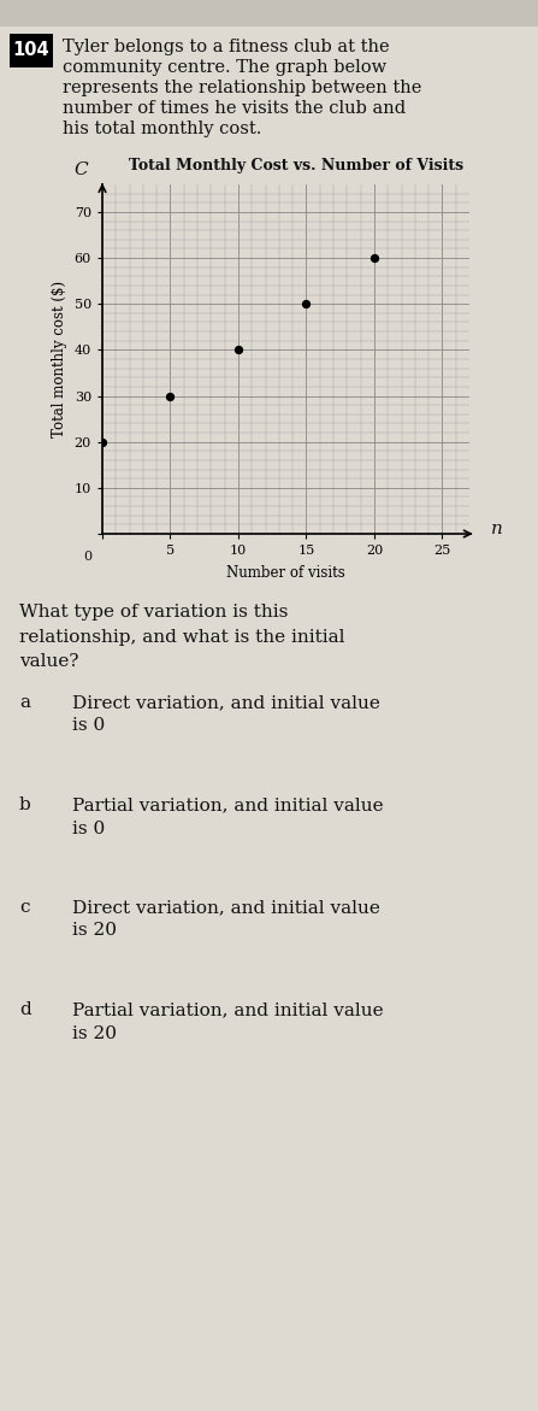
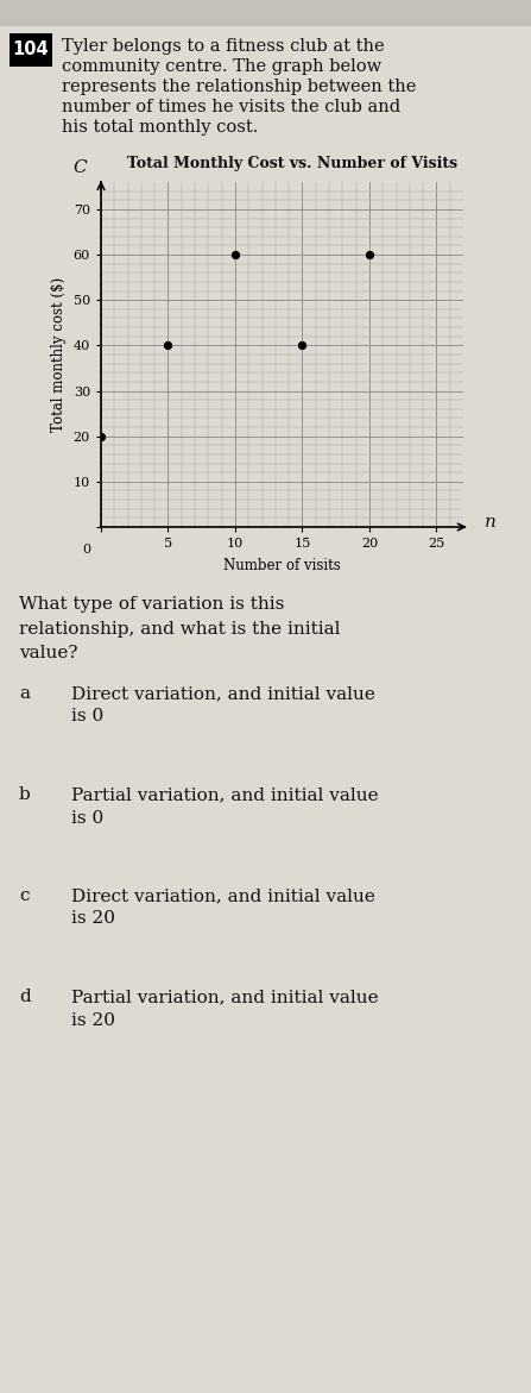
5: 30 -> 40
10: 40 -> 60
15: 50 -> 40
